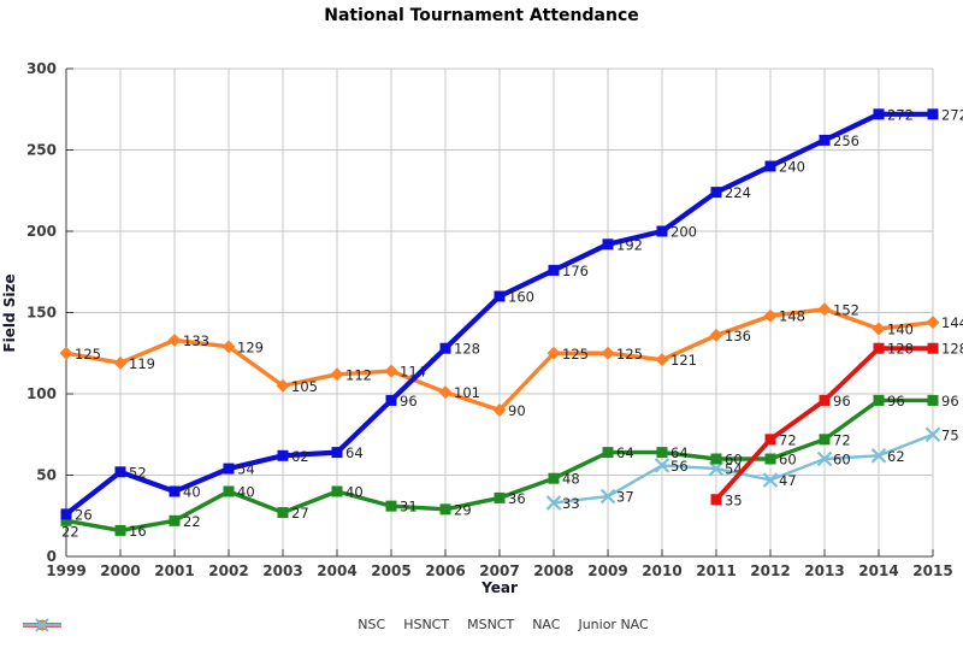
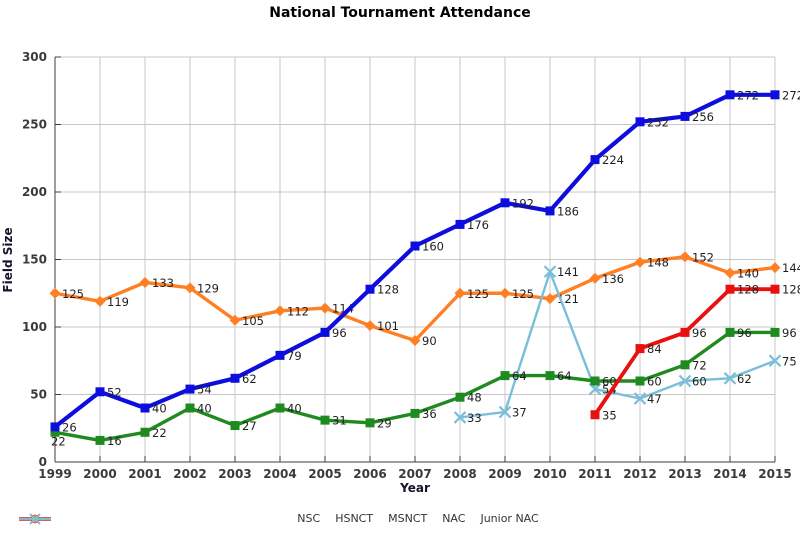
HSNCT/2004: 64 -> 79
HSNCT/2010: 200 -> 186
Junior NAC/2010: 56 -> 141
HSNCT/2012: 240 -> 252
MSNCT/2012: 72 -> 84
